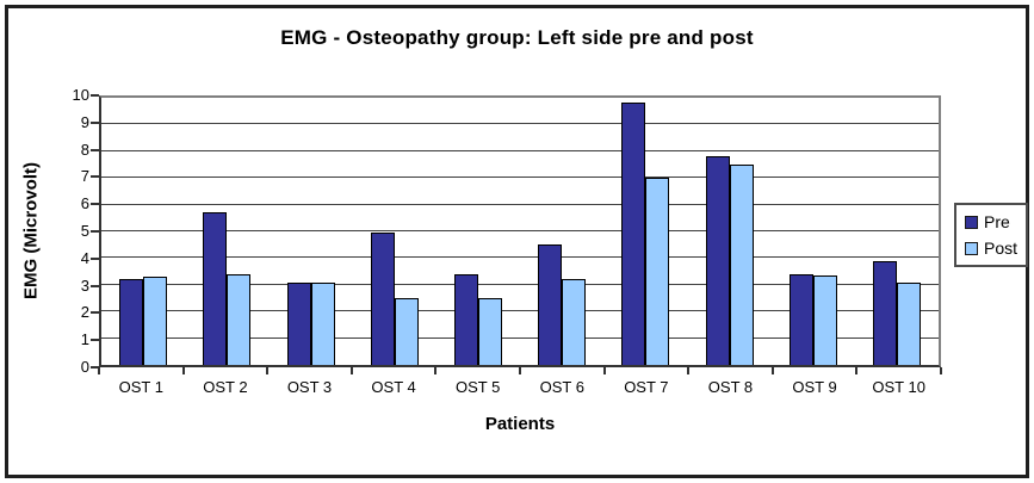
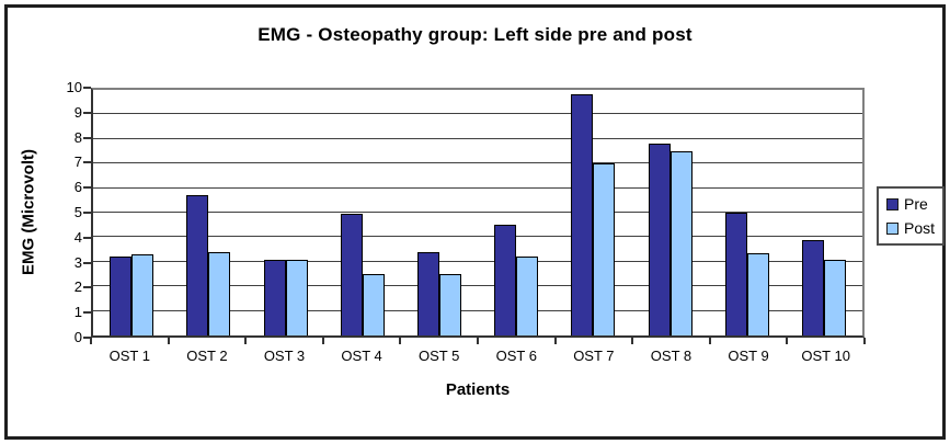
Pre/OST 9: 3.4 -> 5.0
